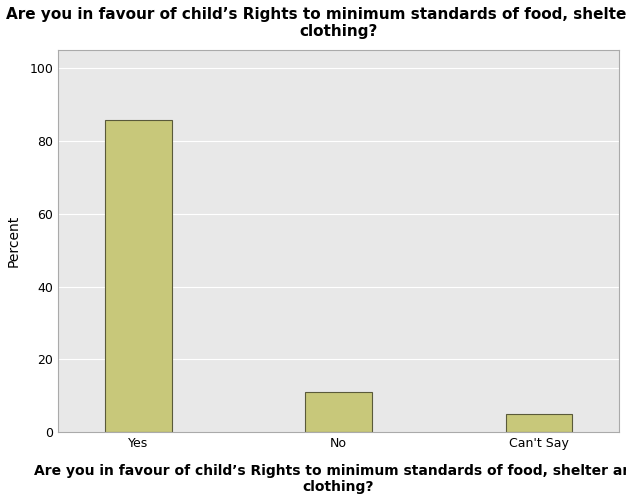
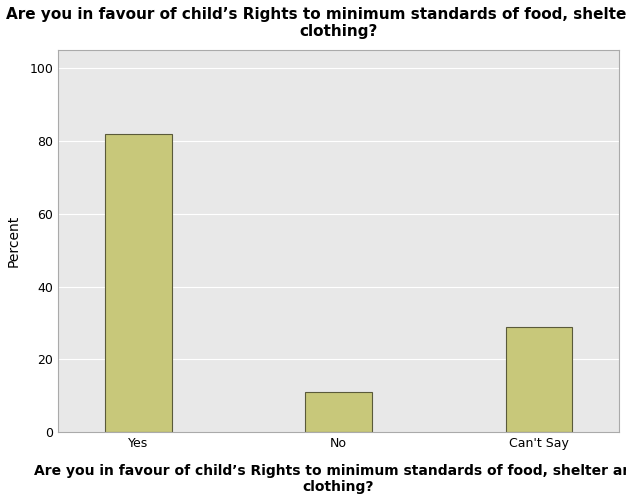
Yes: 85.7 -> 82.0
Can't Say: 4.9 -> 29.0
